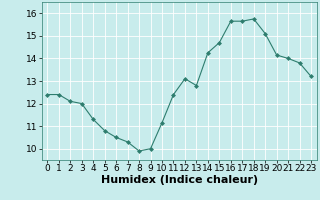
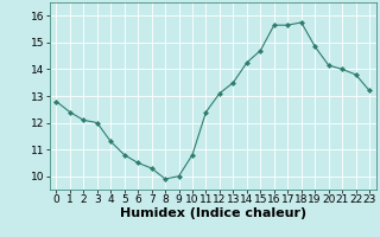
0: 12.40 -> 12.80
10: 11.15 -> 10.80
13: 12.80 -> 13.50
19: 15.10 -> 14.85
